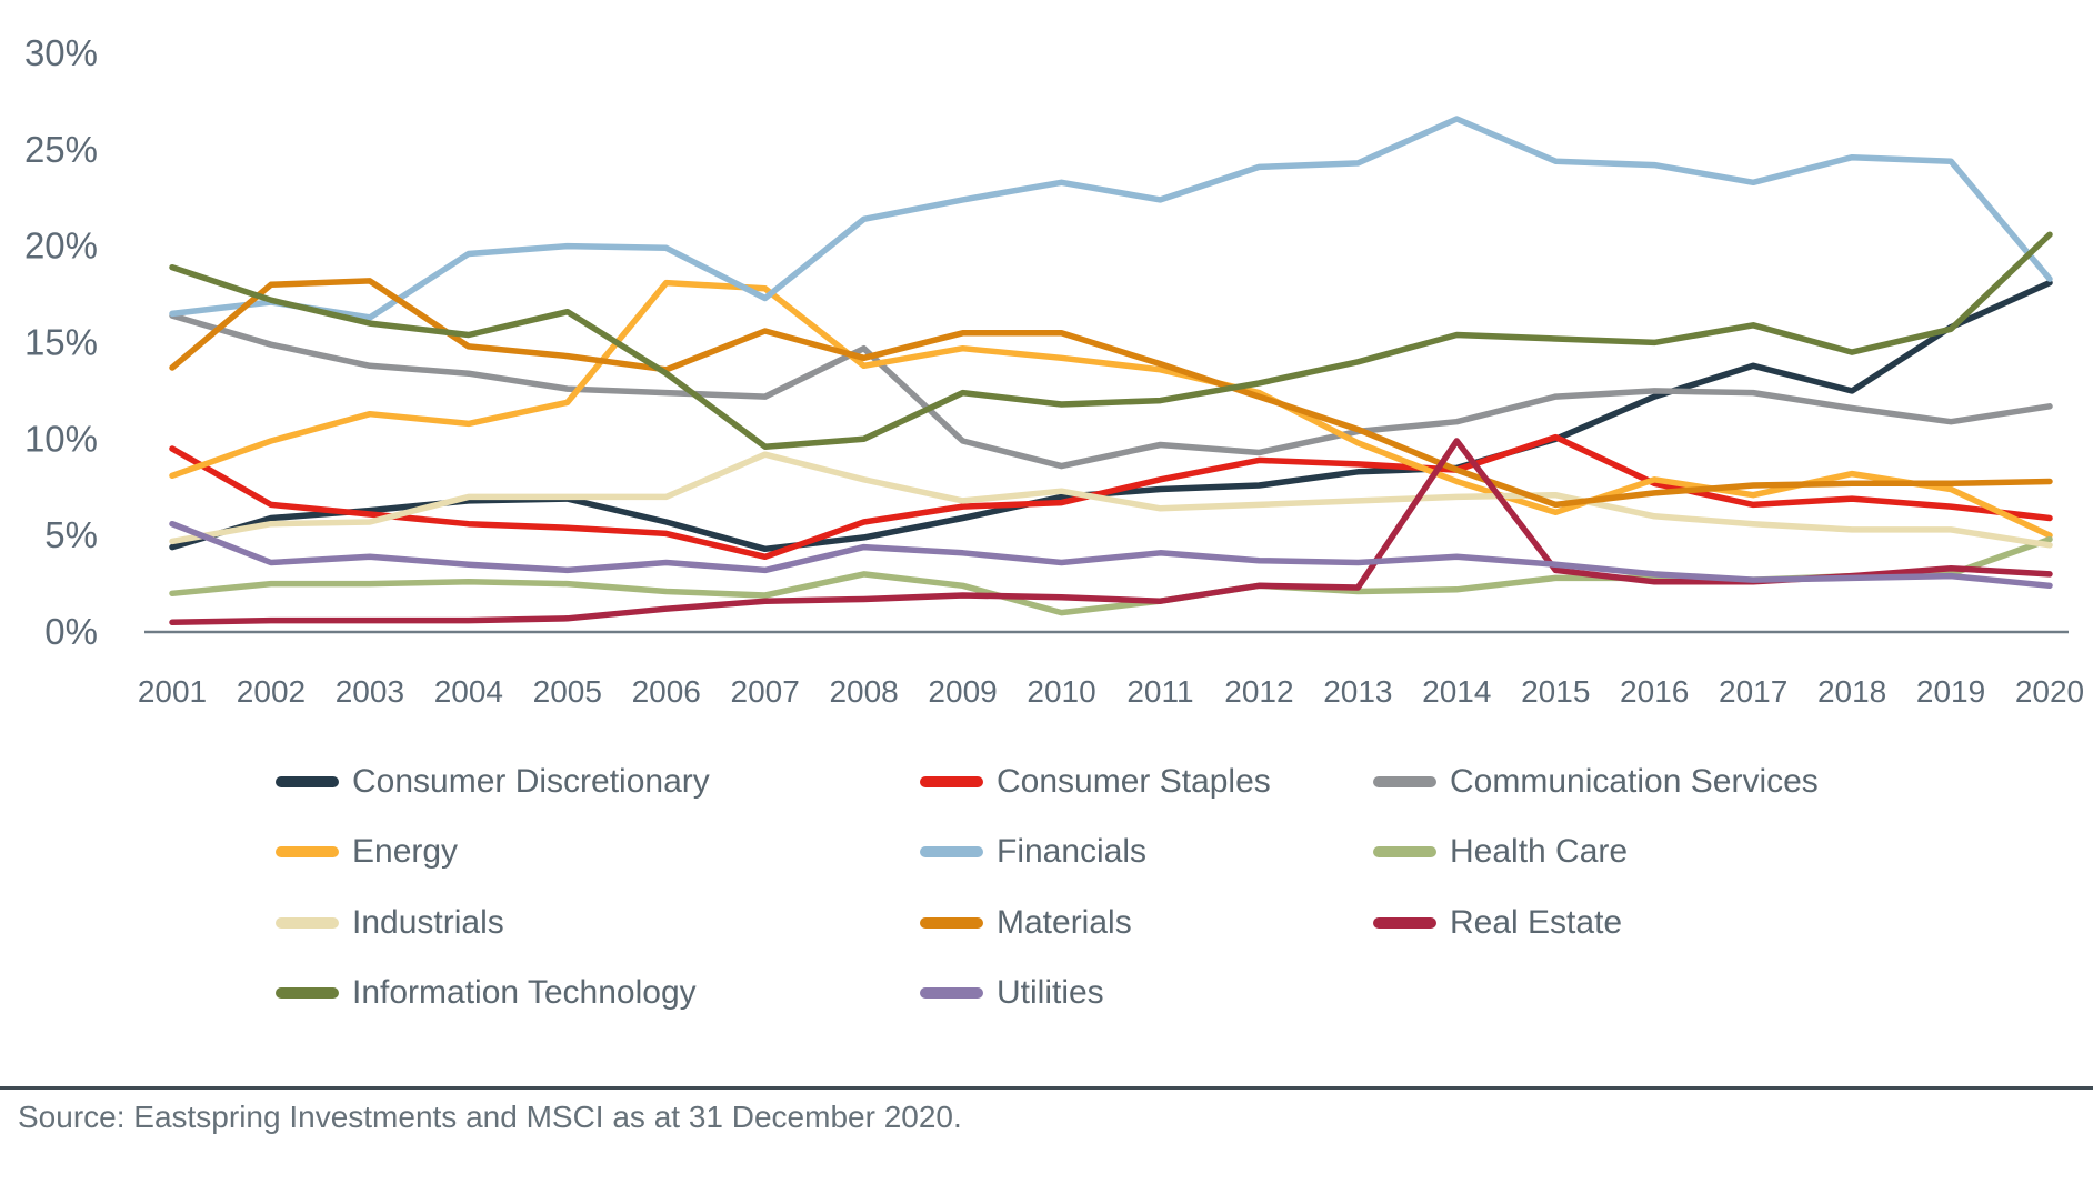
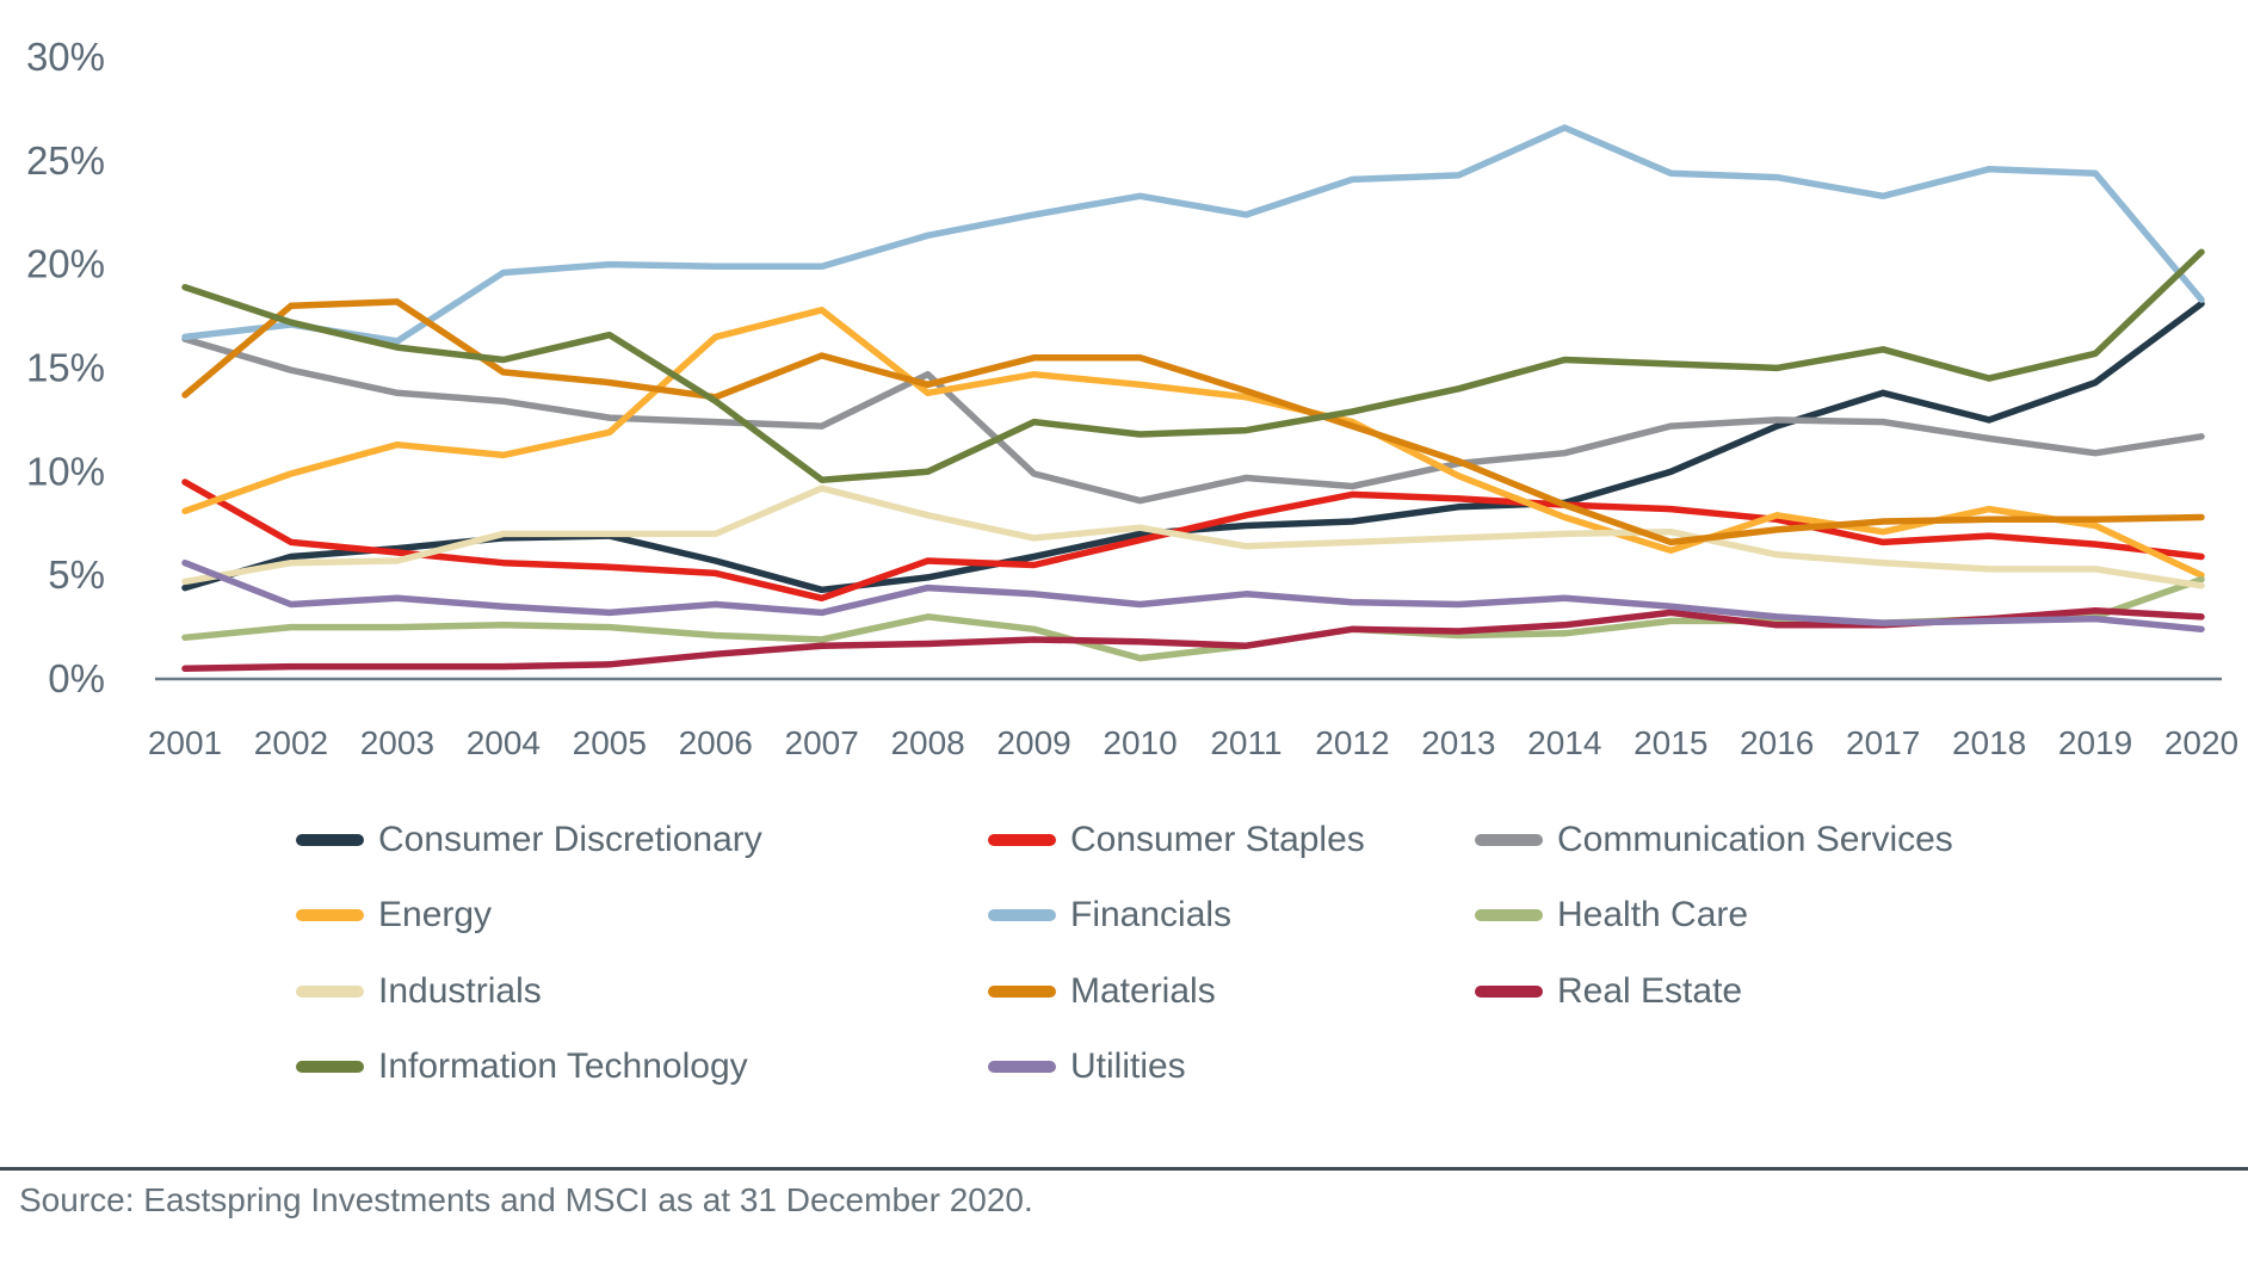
Energy/2006: 18.1% -> 16.5%
Financials/2007: 17.3% -> 19.9%
Consumer Staples/2009: 6.5% -> 5.5%
Real Estate/2014: 9.9% -> 2.6%
Consumer Staples/2015: 10.1% -> 8.2%
Consumer Discretionary/2019: 15.8% -> 14.3%
